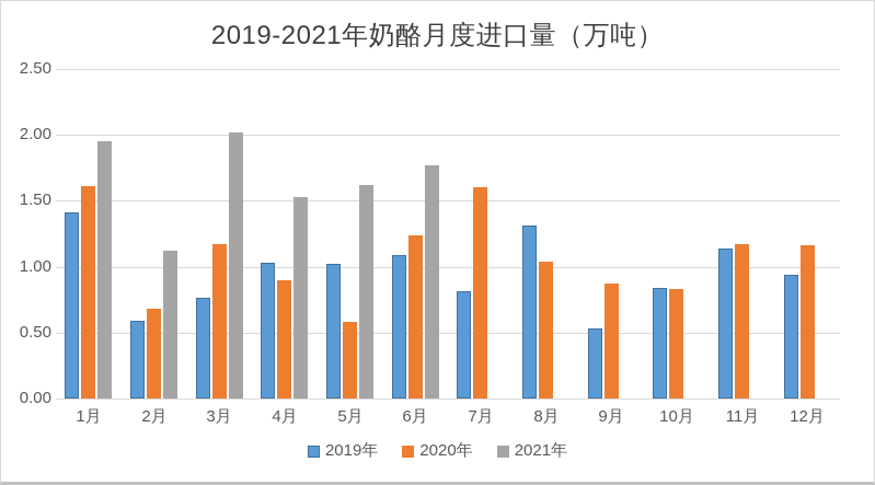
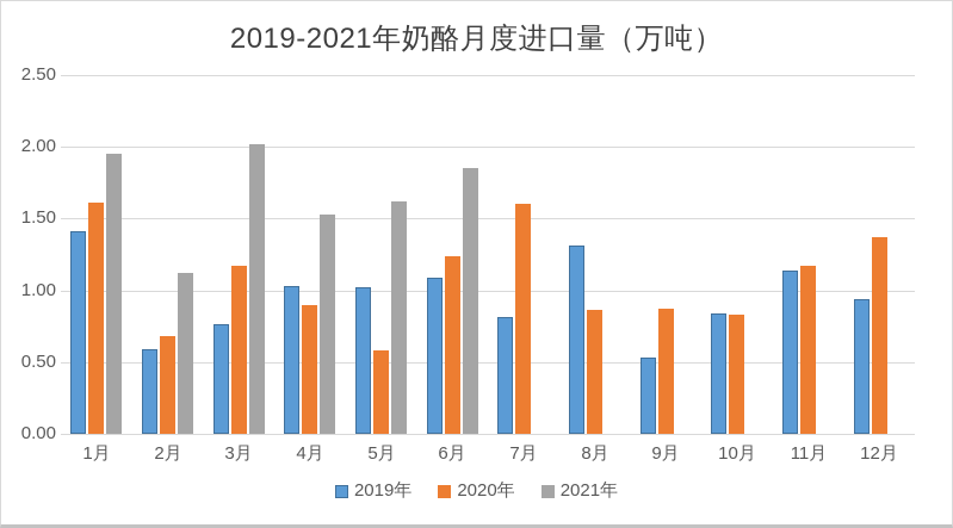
2021年/6月: 1.77 -> 1.85
2020年/8月: 1.04 -> 0.86
2020年/12月: 1.16 -> 1.37
